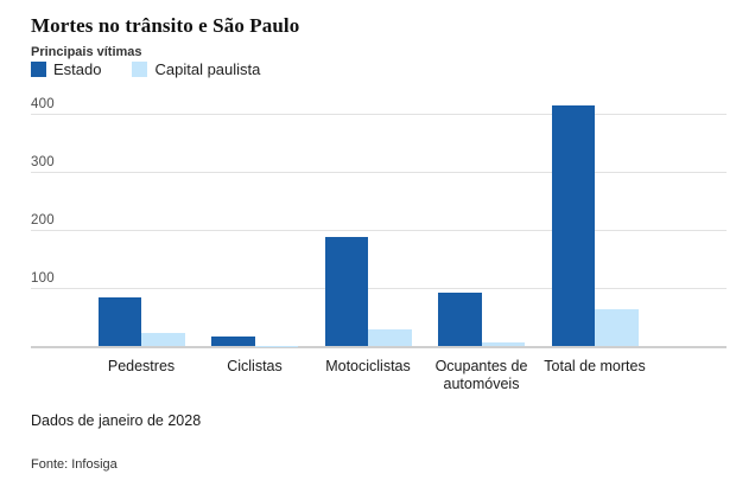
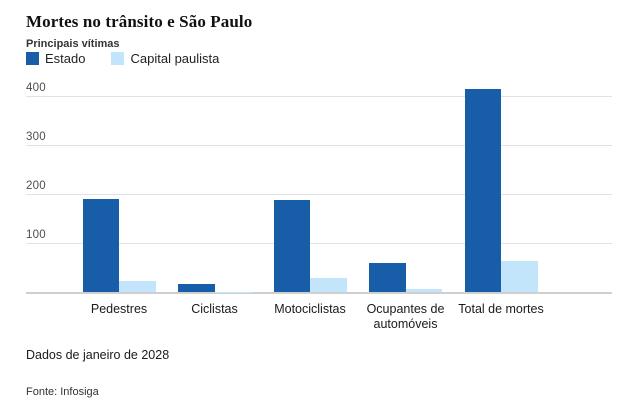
Estado/Pedestres: 80 -> 190
Estado/Ocupantes de automóveis: 90 -> 60
